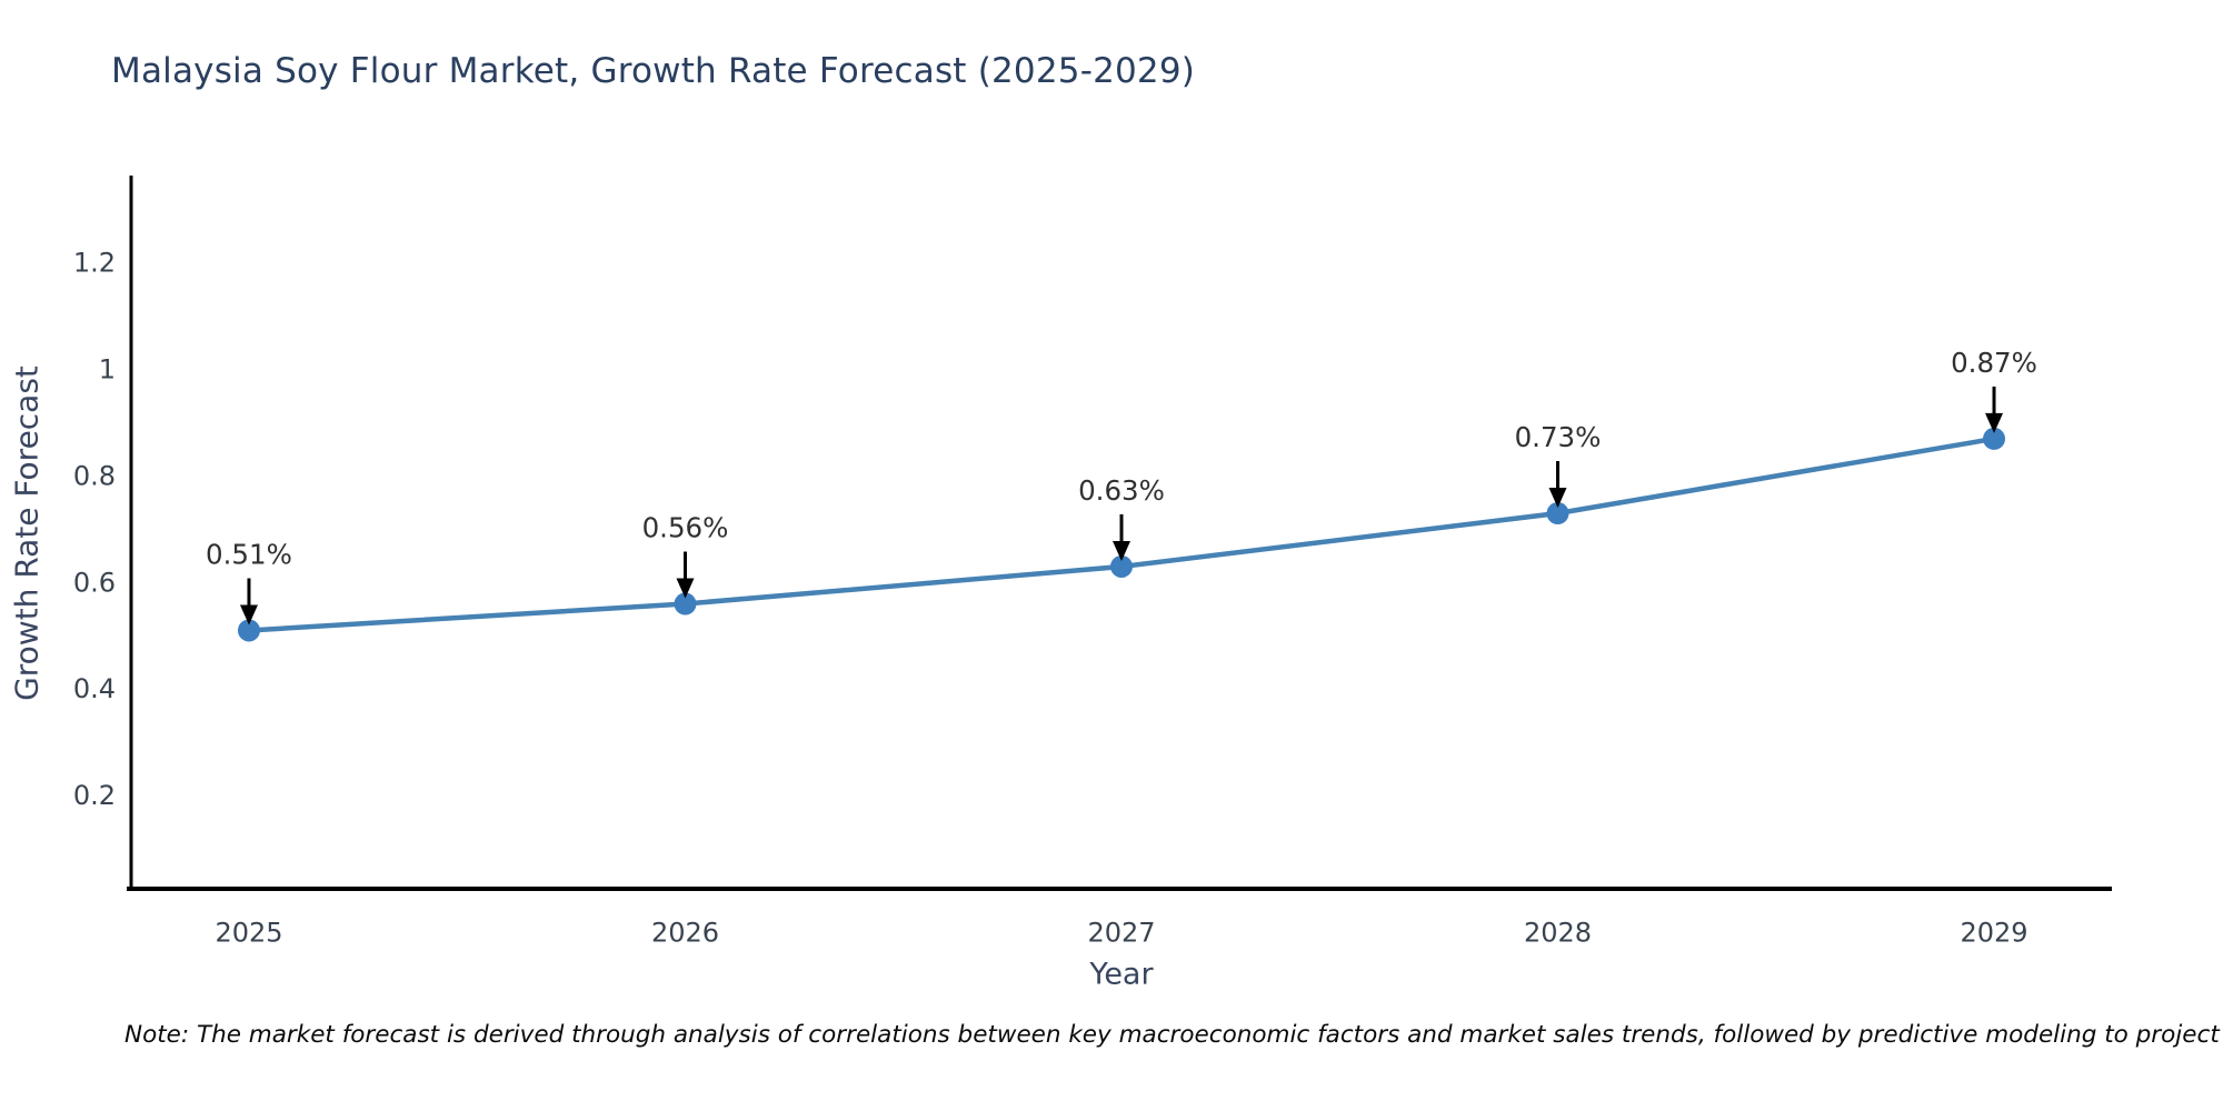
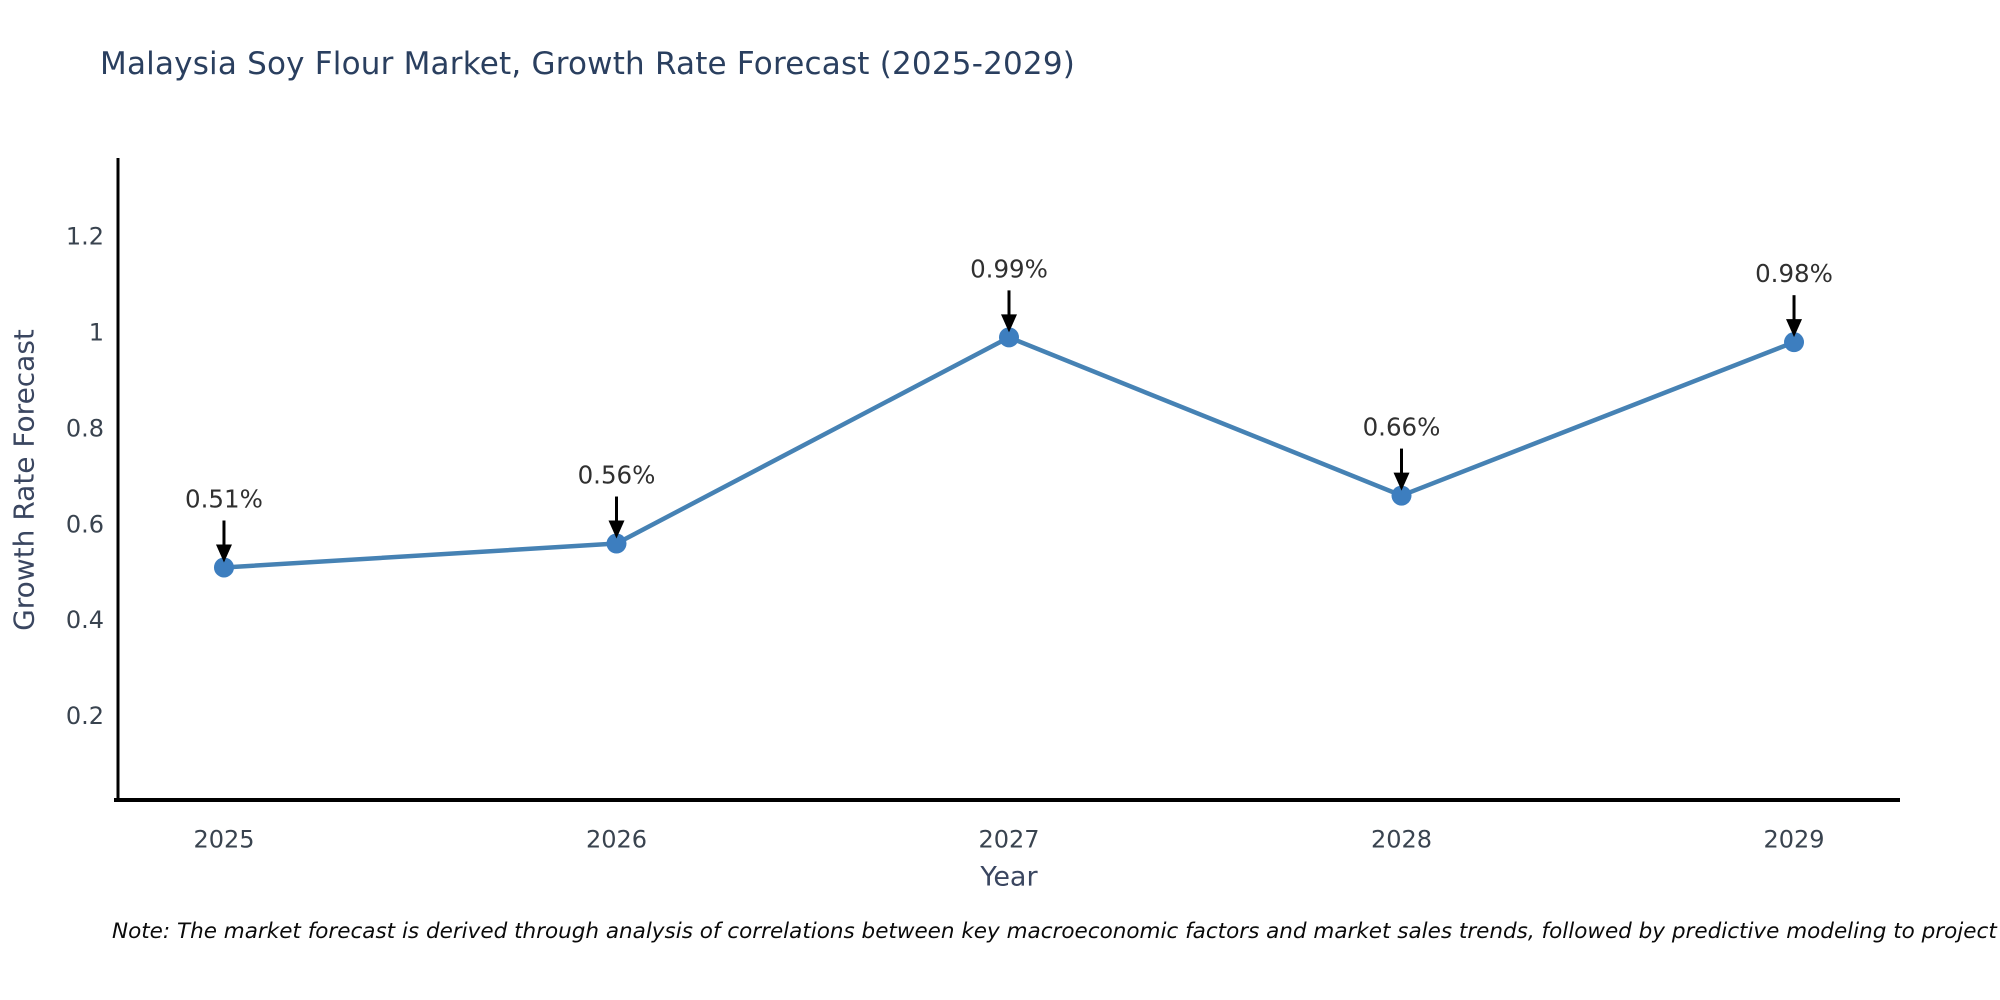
2027: 0.63% -> 0.99%
2028: 0.73% -> 0.66%
2029: 0.87% -> 0.98%
